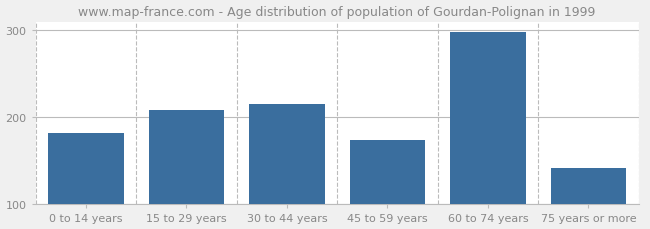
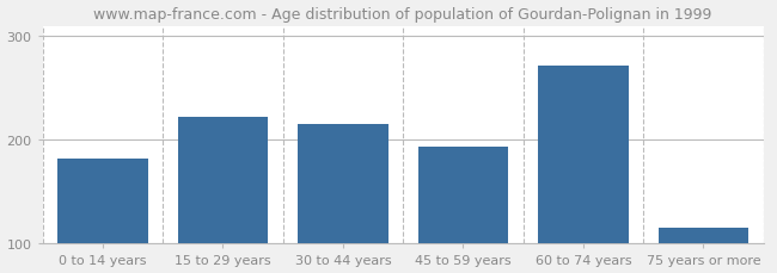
15 to 29 years: 208 -> 222
45 to 59 years: 174 -> 193
60 to 74 years: 298 -> 272
75 years or more: 142 -> 115
